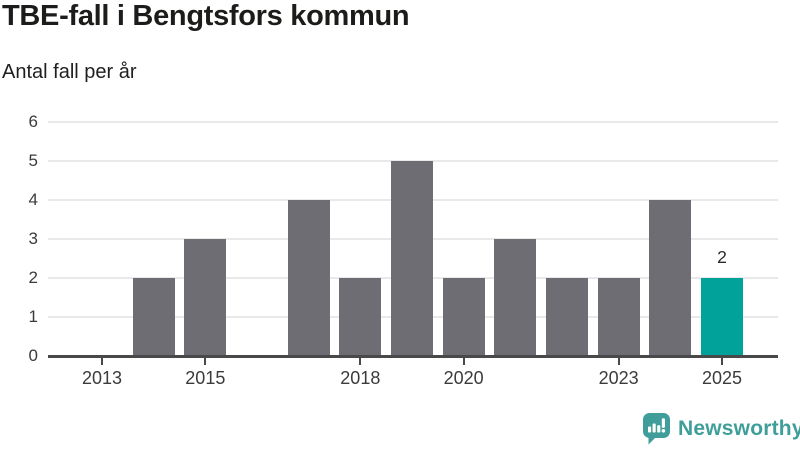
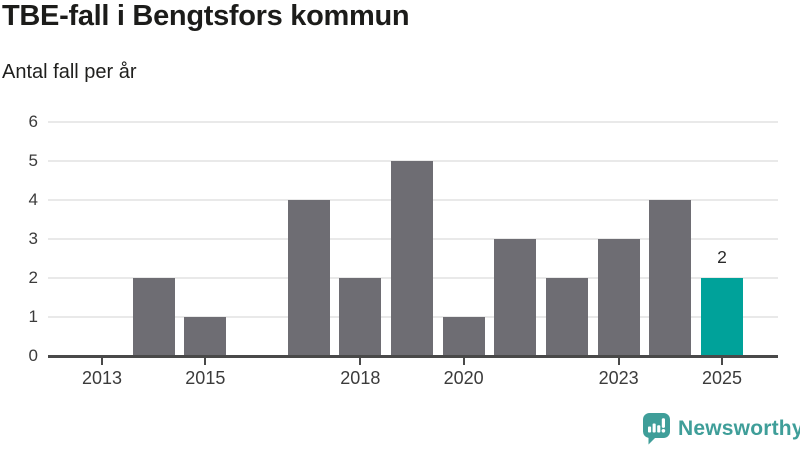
2015: 3 -> 1
2020: 2 -> 1
2023: 2 -> 3
